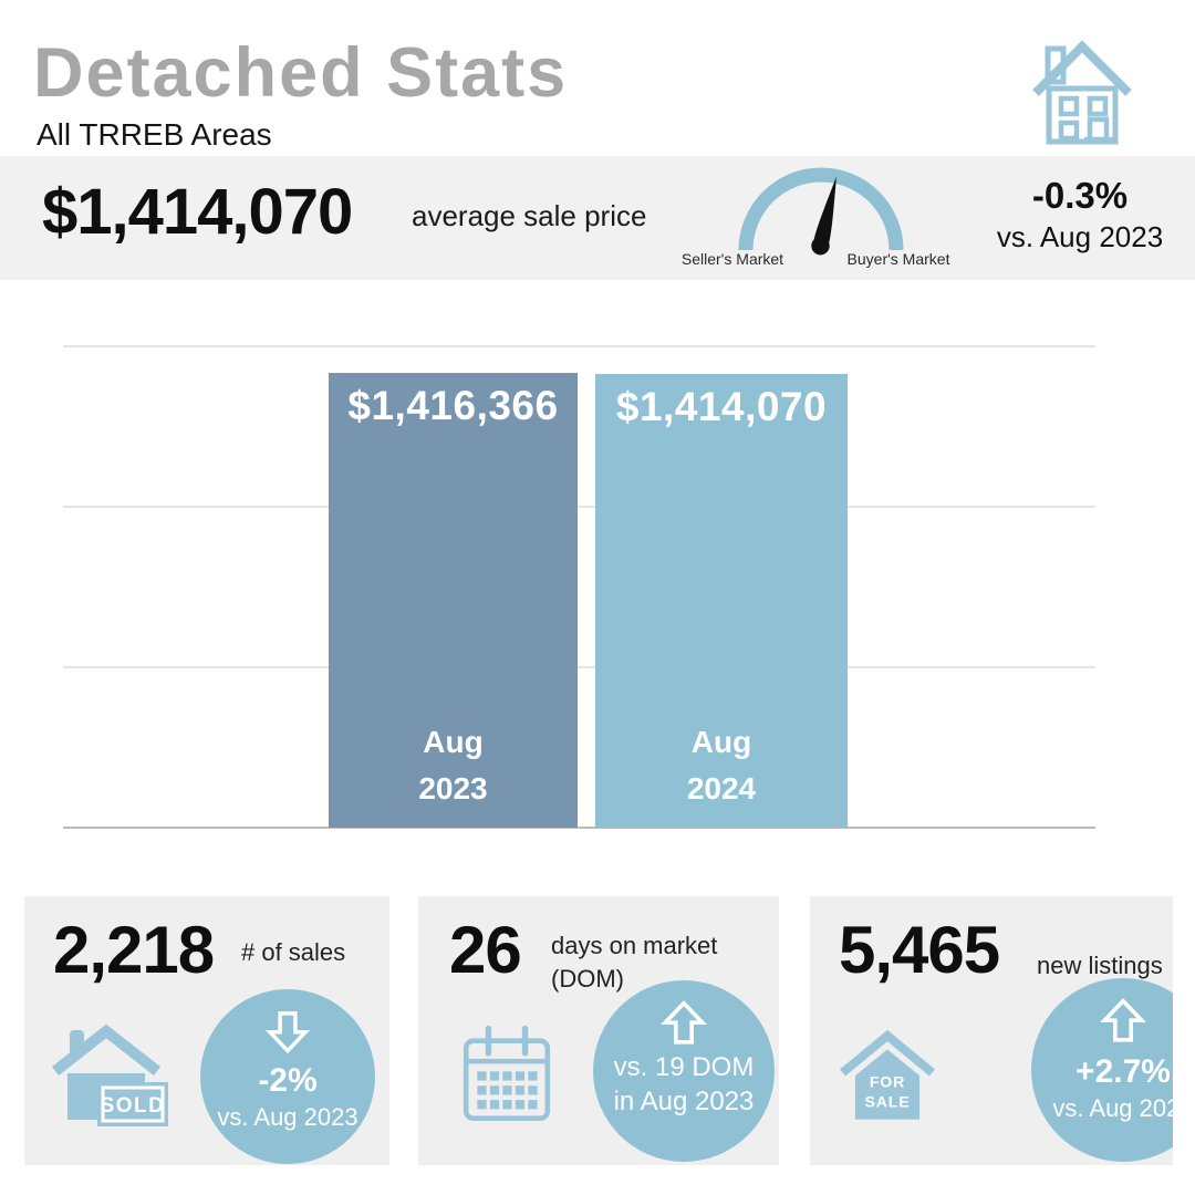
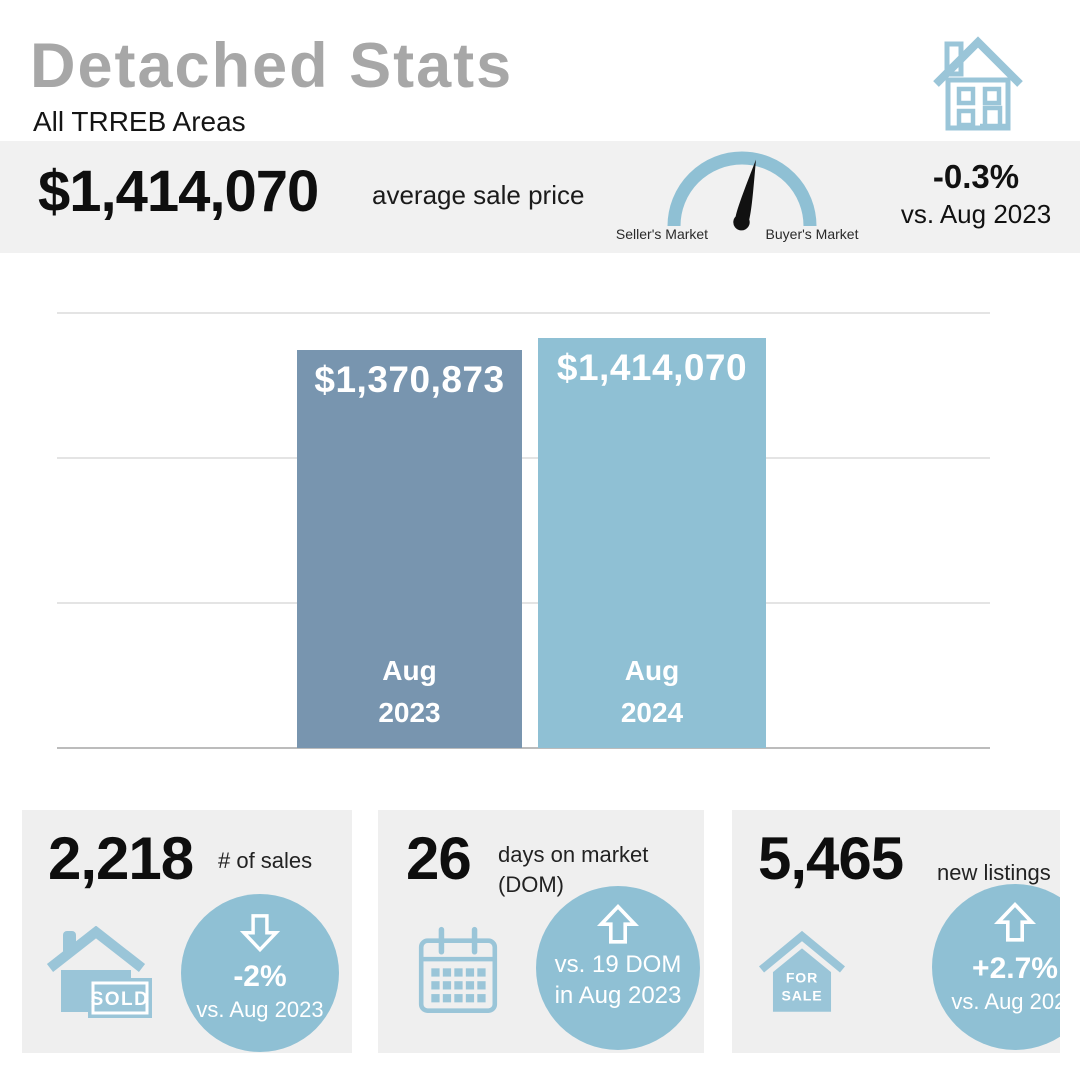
Aug 2023: $1,416,366 -> $1,370,873
